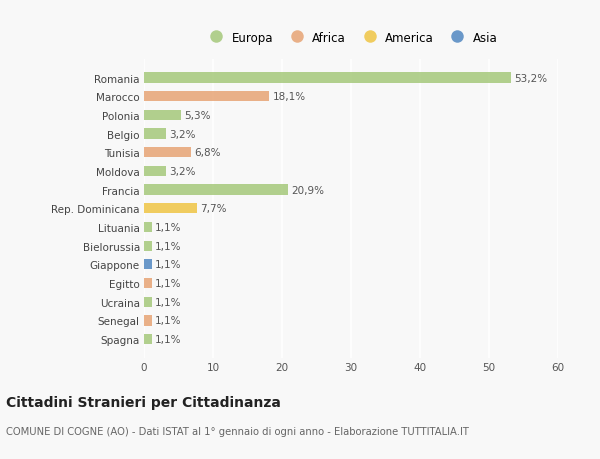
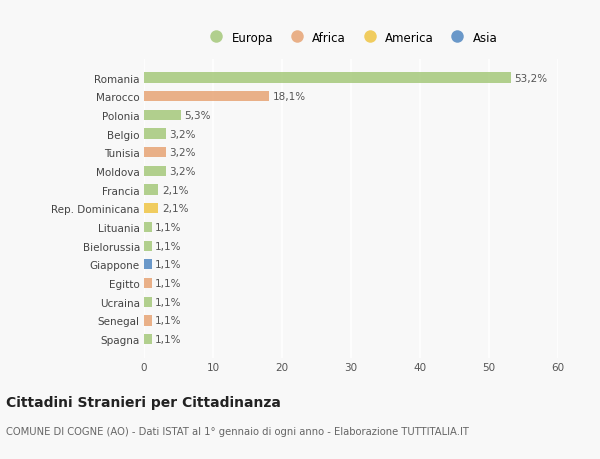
Tunisia: 6,8% -> 3,2%
Francia: 20,9% -> 2,1%
Rep. Dominicana: 7,7% -> 2,1%
